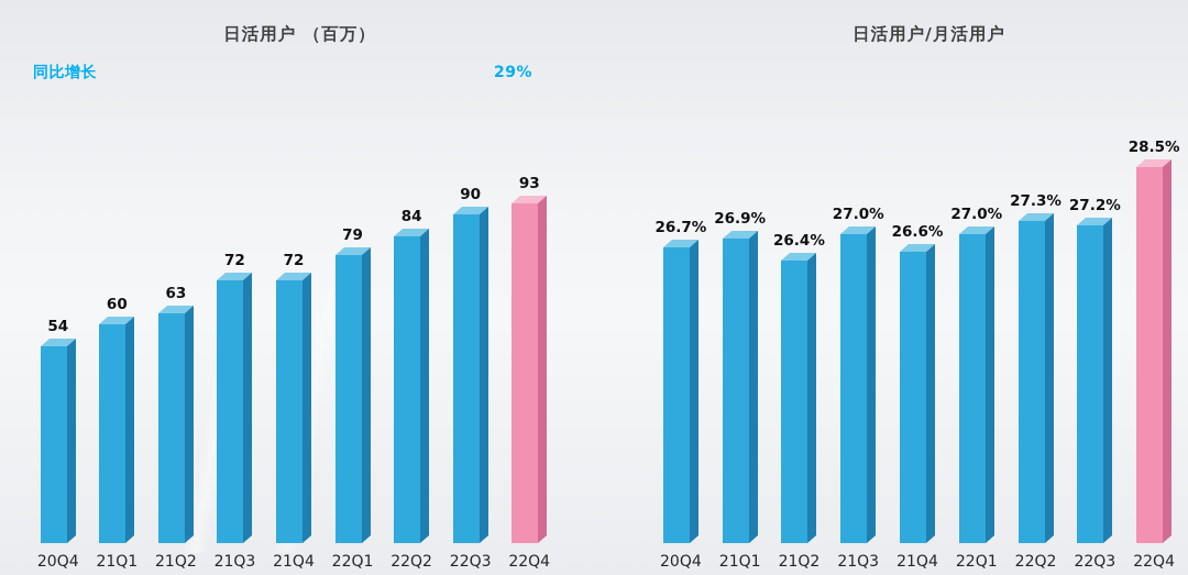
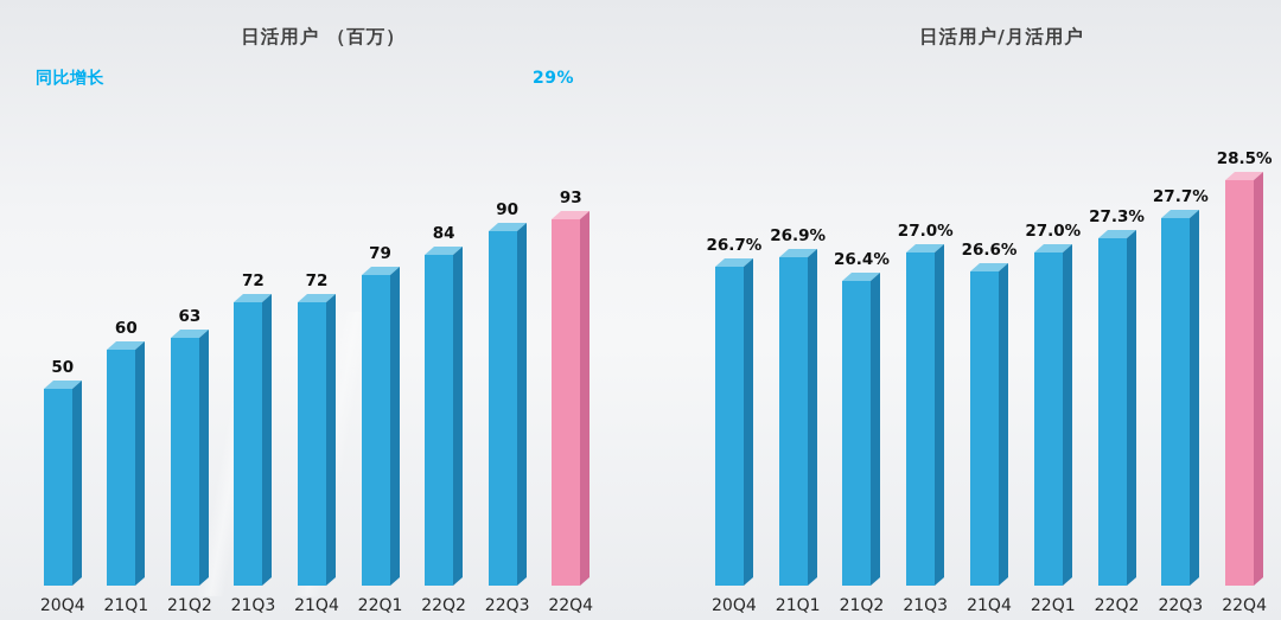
日活用户 （百万）/20Q4: 54 -> 50
日活用户/月活用户/22Q3: 27.2% -> 27.7%
